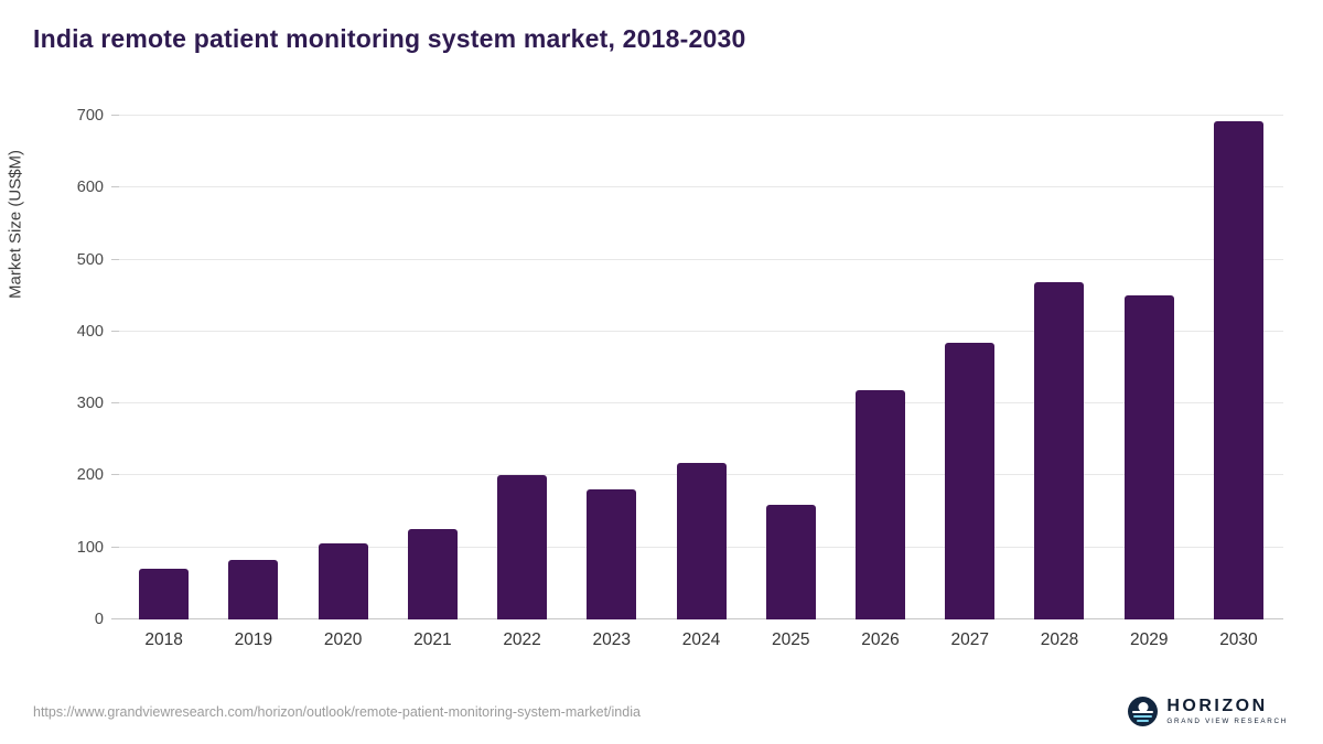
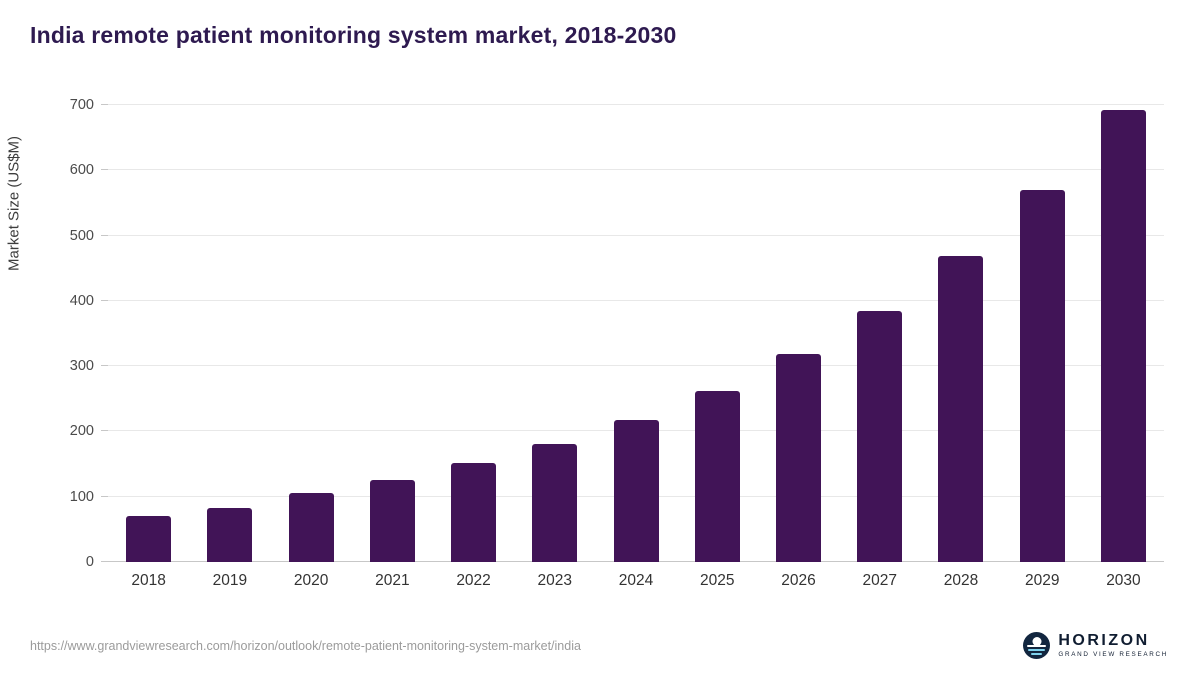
2022: 200 -> 150
2025: 160 -> 260
2029: 450 -> 570
